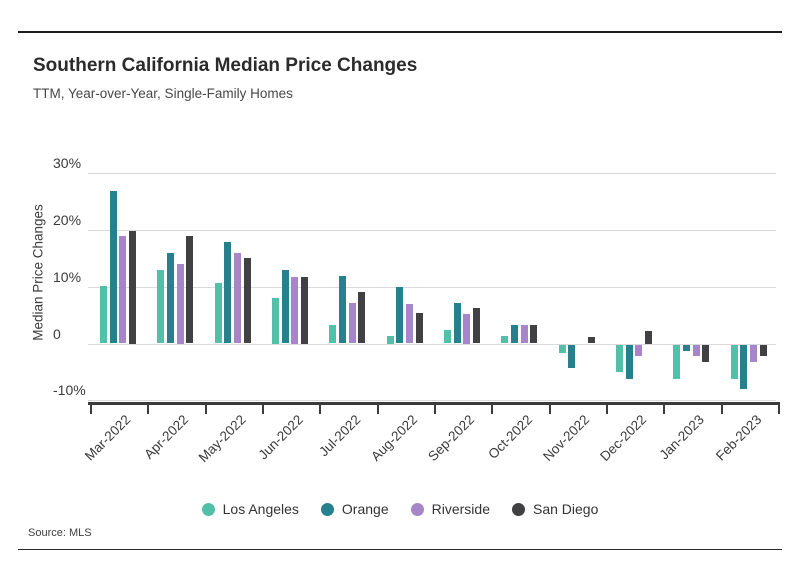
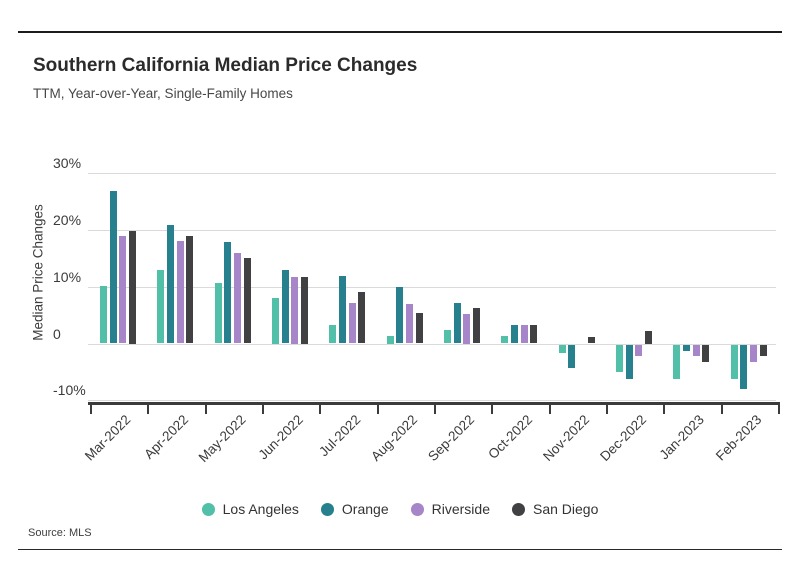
Orange/Apr-2022: 16% -> 21%
Riverside/Apr-2022: 14% -> 18%
